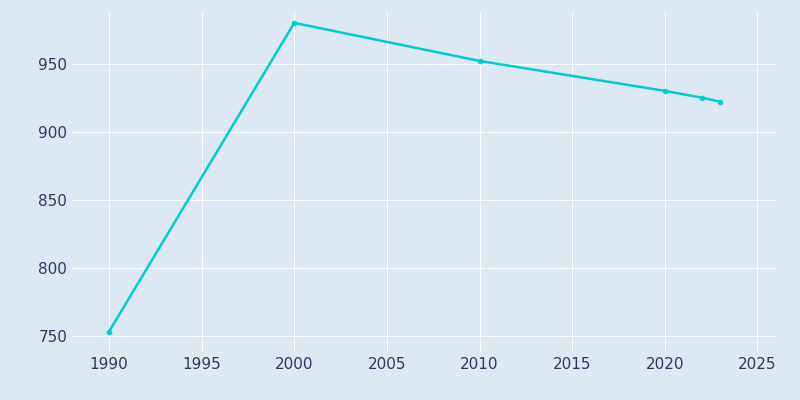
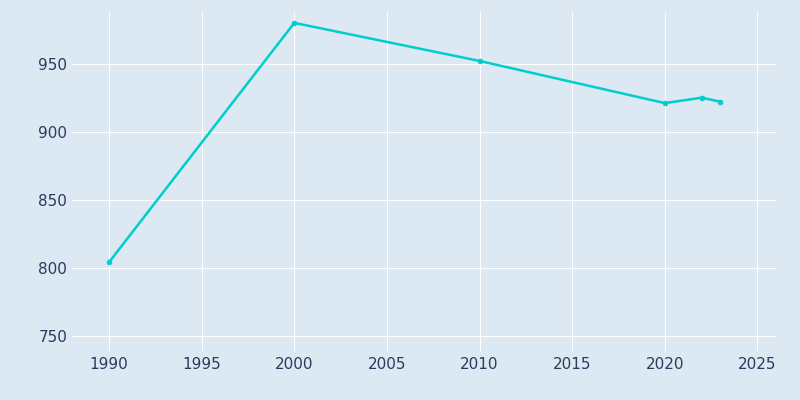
1990: 753 -> 804
2020: 930 -> 921
